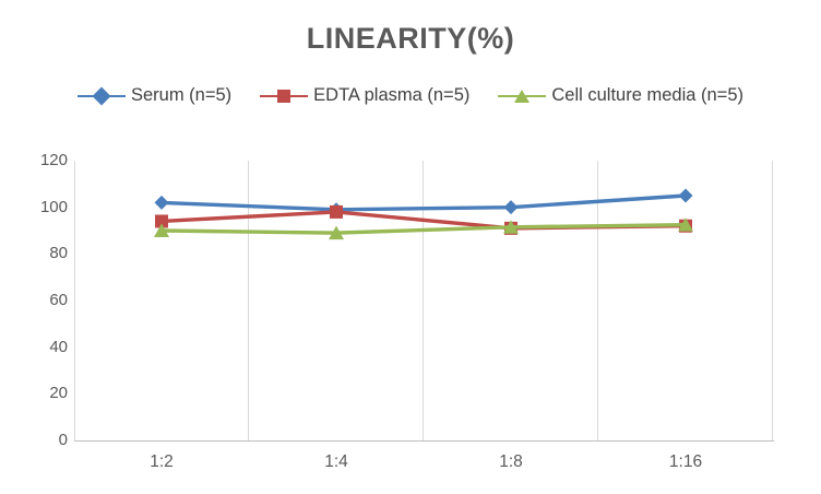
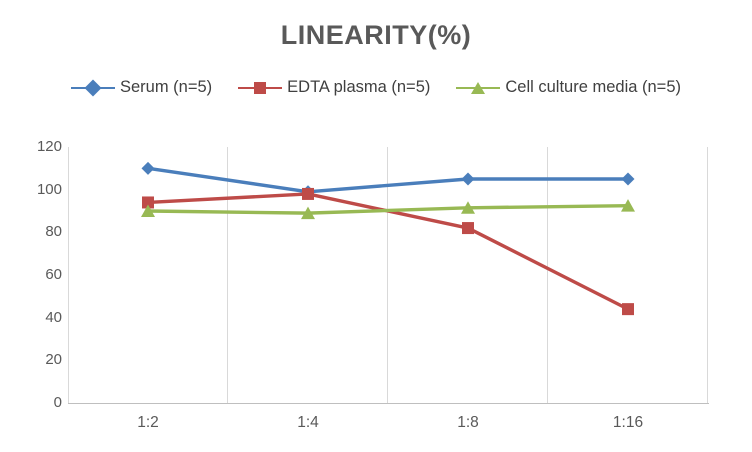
Serum (n=5)/1:2: 102 -> 110
Serum (n=5)/1:8: 100 -> 105
EDTA plasma (n=5)/1:8: 91 -> 82
EDTA plasma (n=5)/1:16: 92 -> 44
